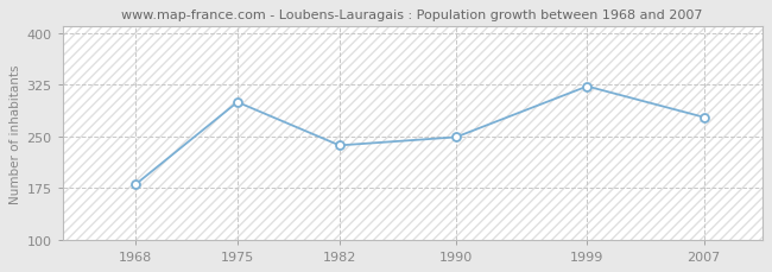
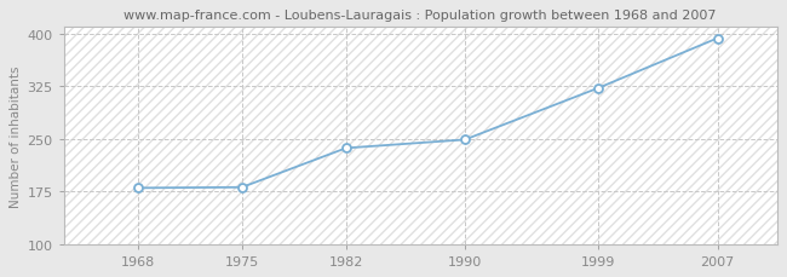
1975: 300 -> 181
2007: 278 -> 394
